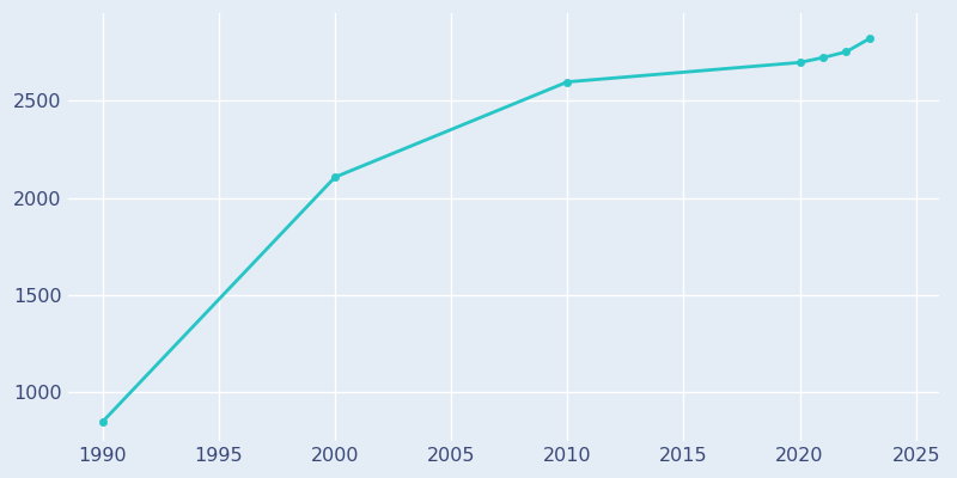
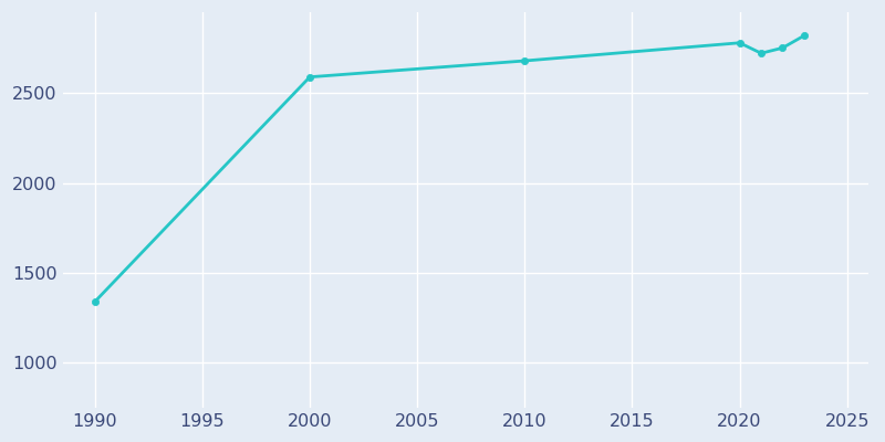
1990: 850 -> 1340
2000: 2110 -> 2590
2010: 2600 -> 2680
2020: 2700 -> 2780
